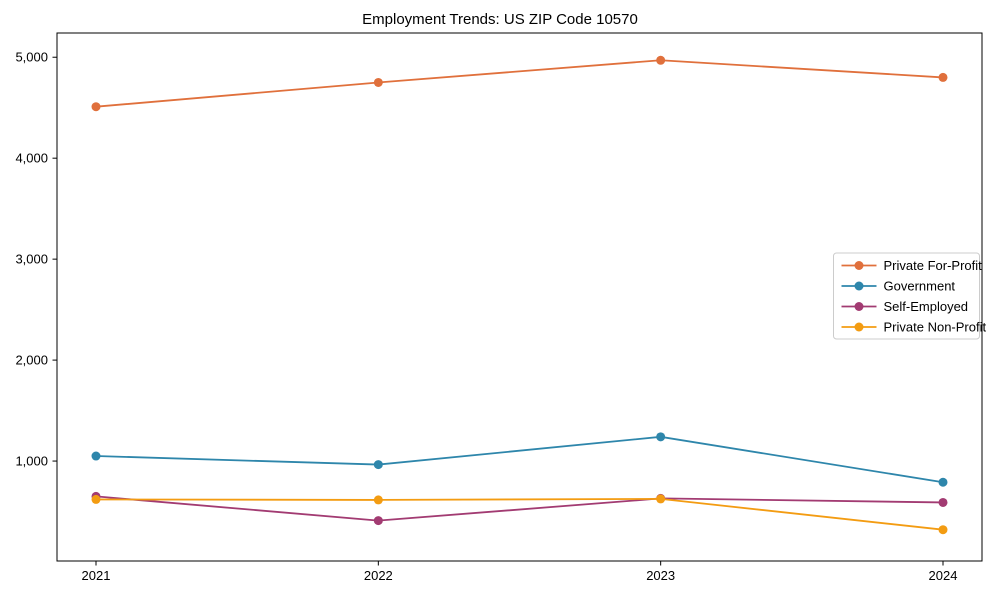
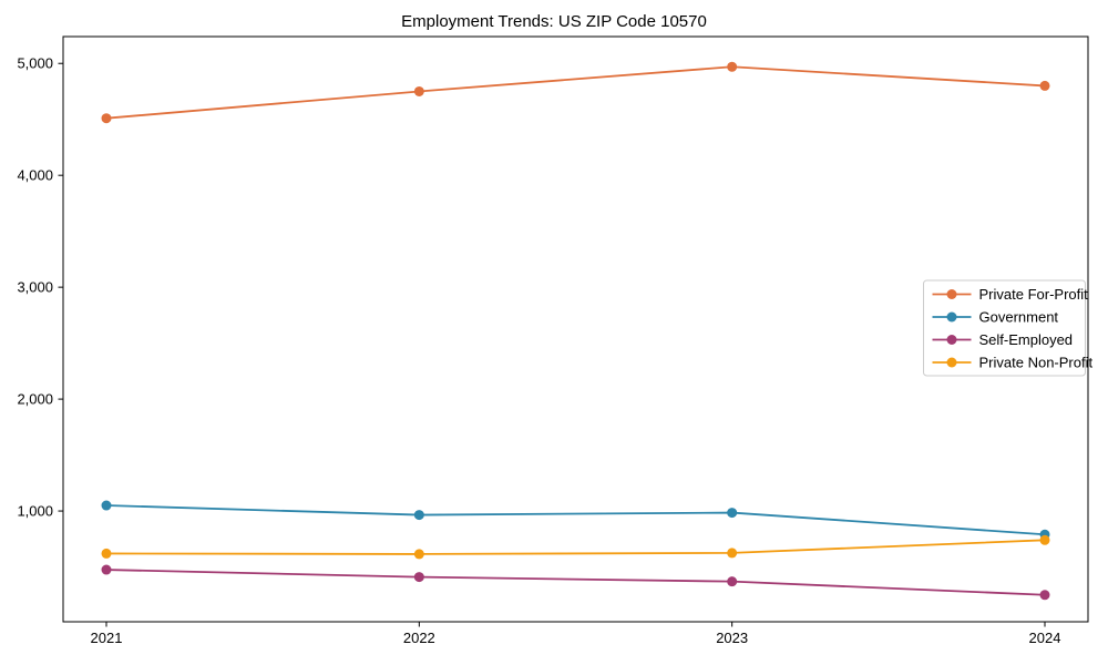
Self-Employed/2021: 650 -> 480
Government/2023: 1240 -> 980
Self-Employed/2023: 630 -> 370
Self-Employed/2024: 590 -> 250
Private Non-Profit/2024: 320 -> 740
